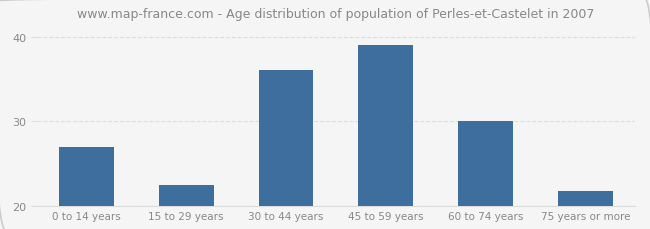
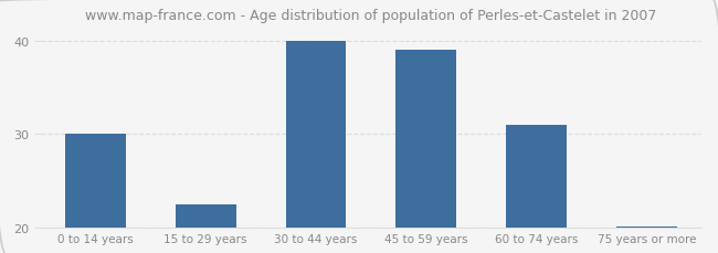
0 to 14 years: 27.0 -> 30.0
30 to 44 years: 36.0 -> 40.0
60 to 74 years: 30.0 -> 31.0
75 years or more: 21.8 -> 20.1
